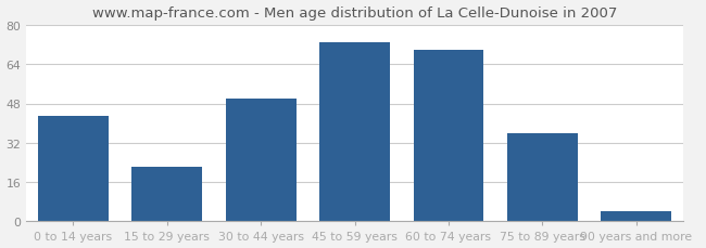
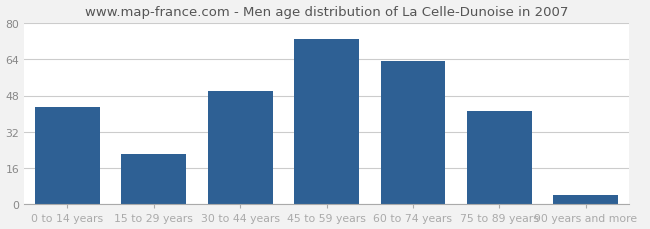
60 to 74 years: 70 -> 63
75 to 89 years: 36 -> 41
